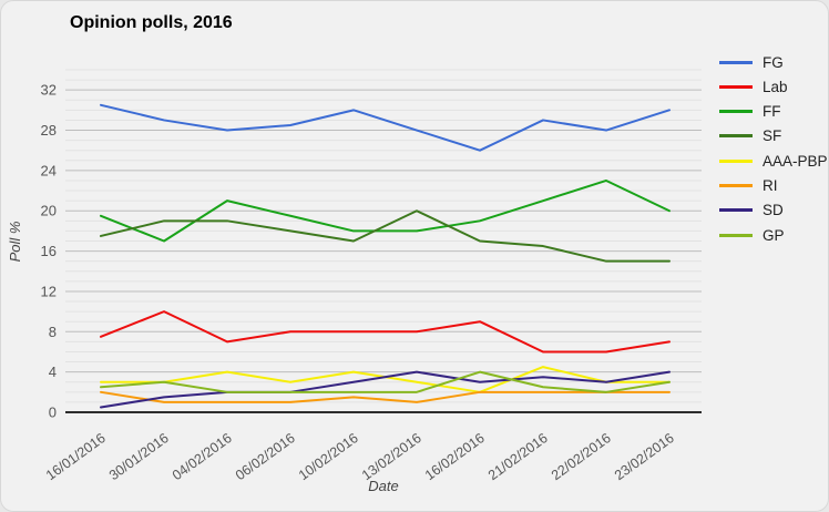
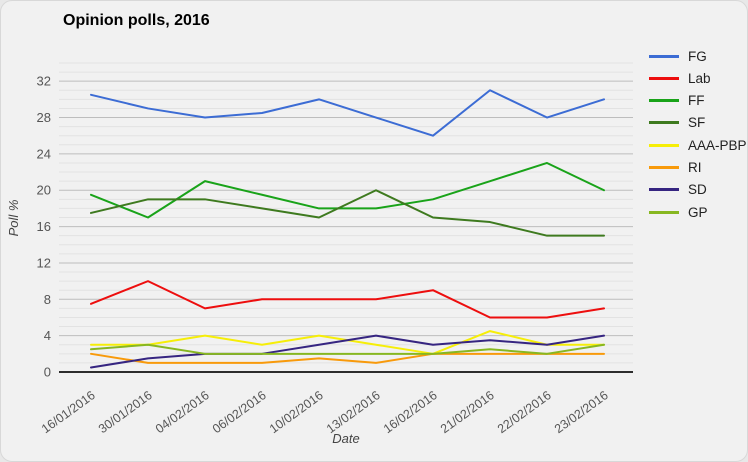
GP/16/02/2016: 4 -> 2
FG/21/02/2016: 29 -> 31
